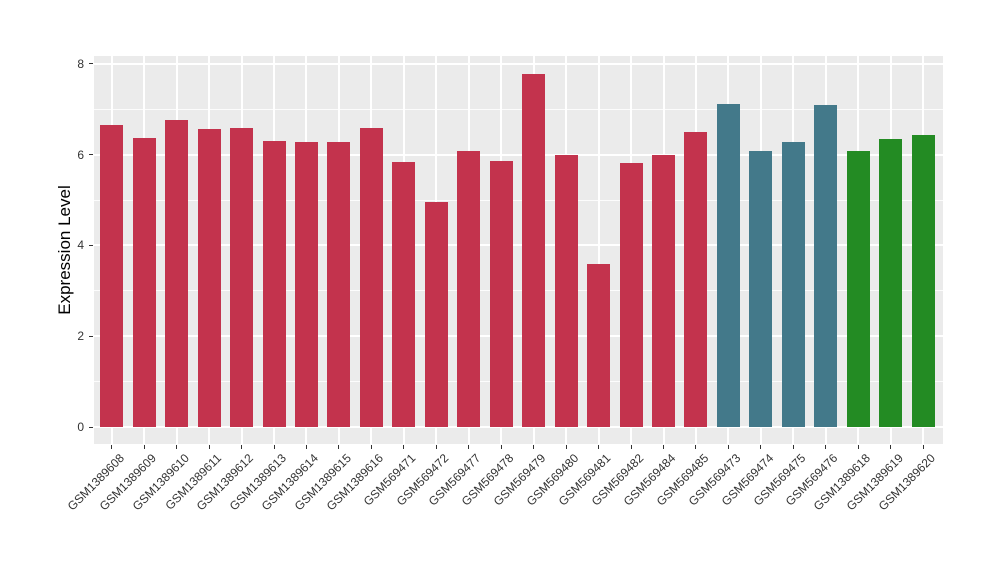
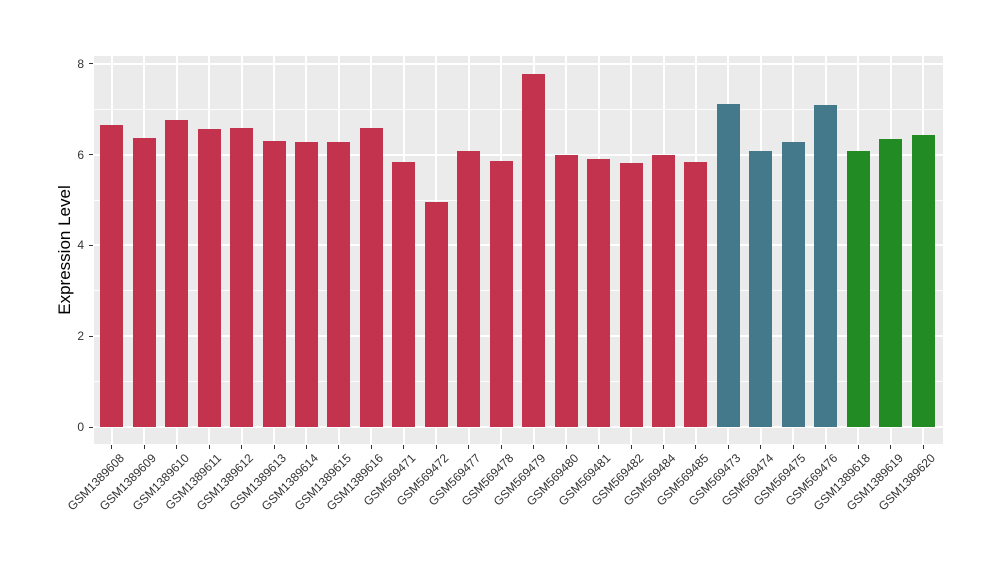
GSM569481: 3.6 -> 5.9
GSM569485: 6.5 -> 5.8
